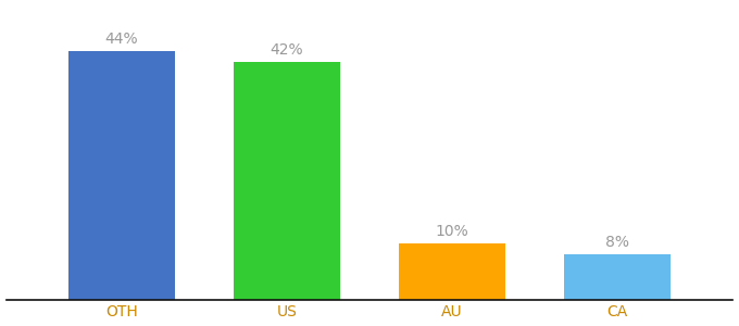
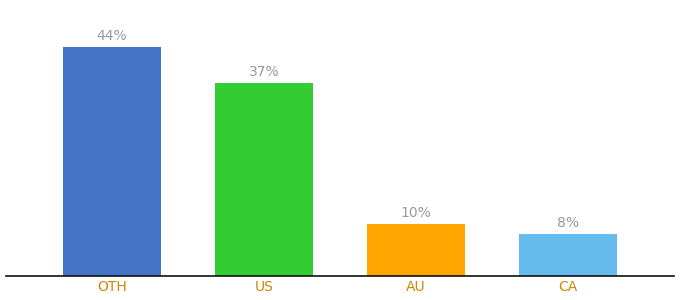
US: 42% -> 37%
